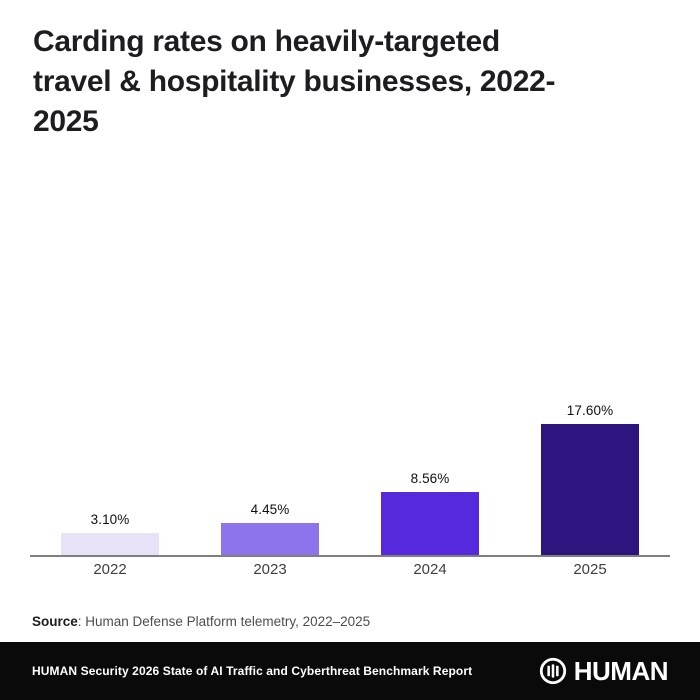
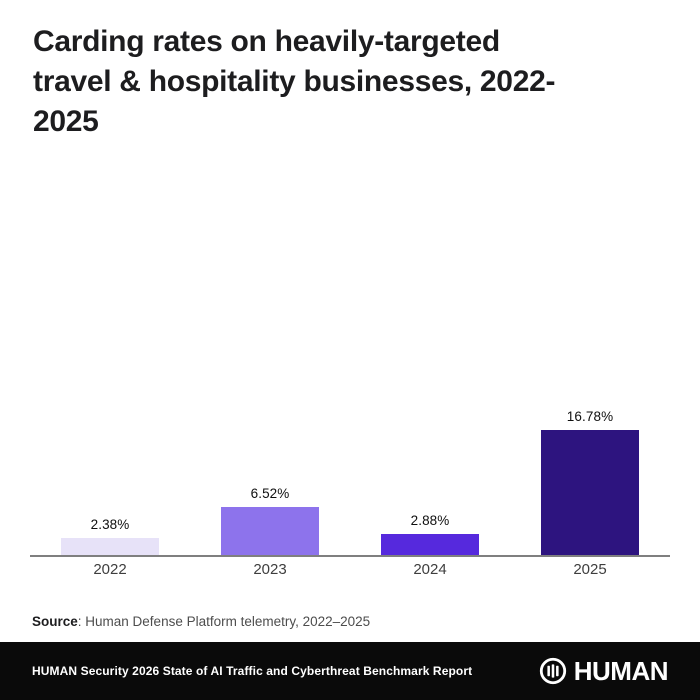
2022: 3.10% -> 2.38%
2023: 4.45% -> 6.52%
2024: 8.56% -> 2.88%
2025: 17.60% -> 16.78%
